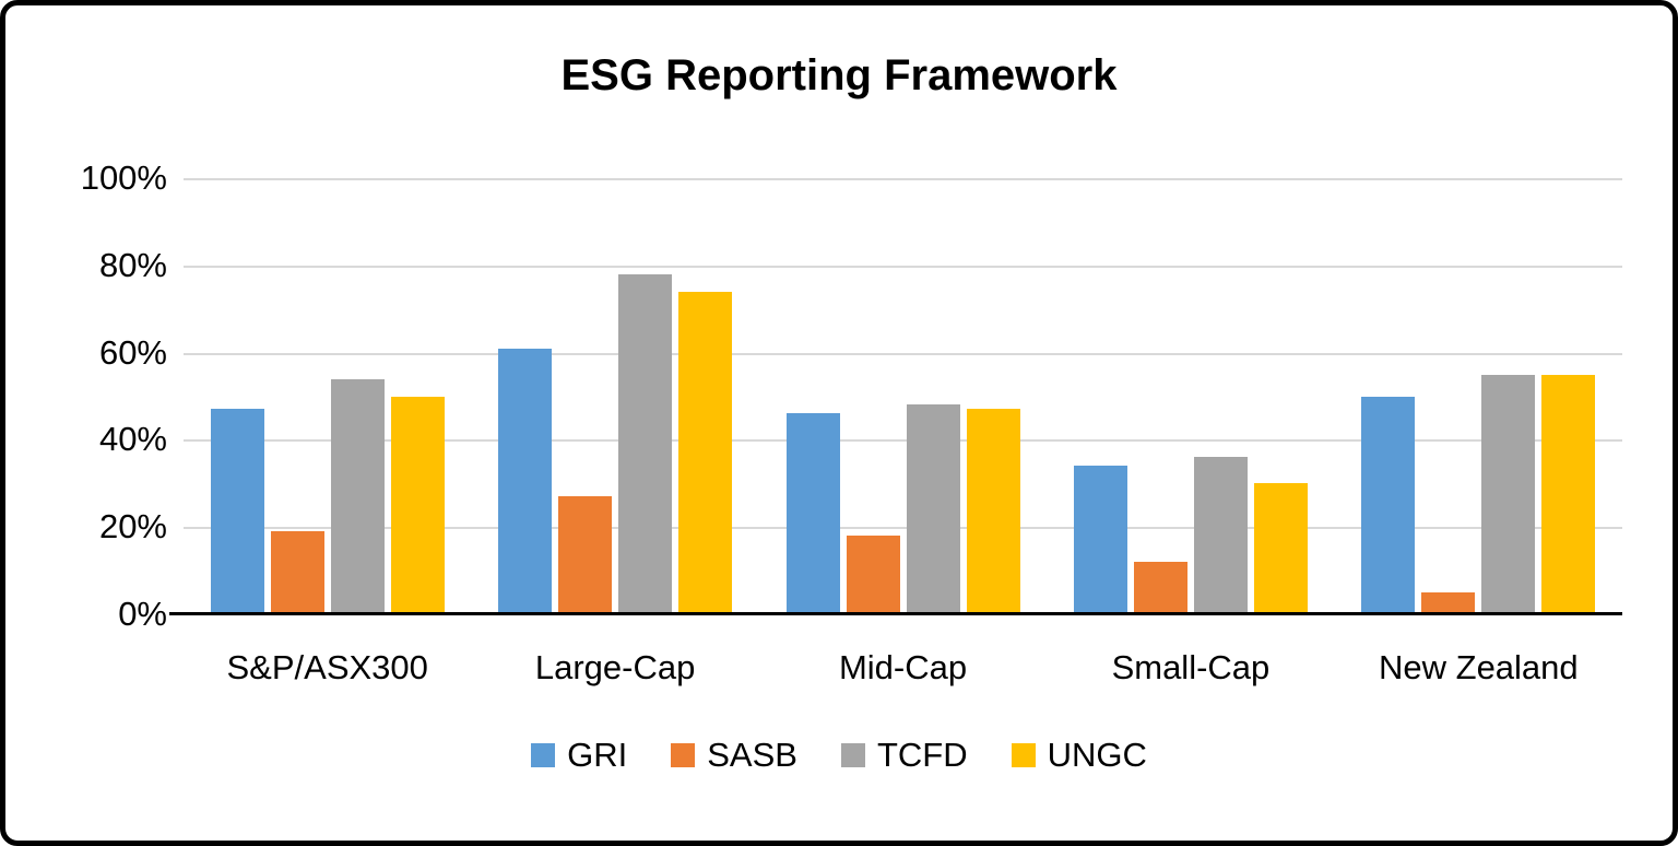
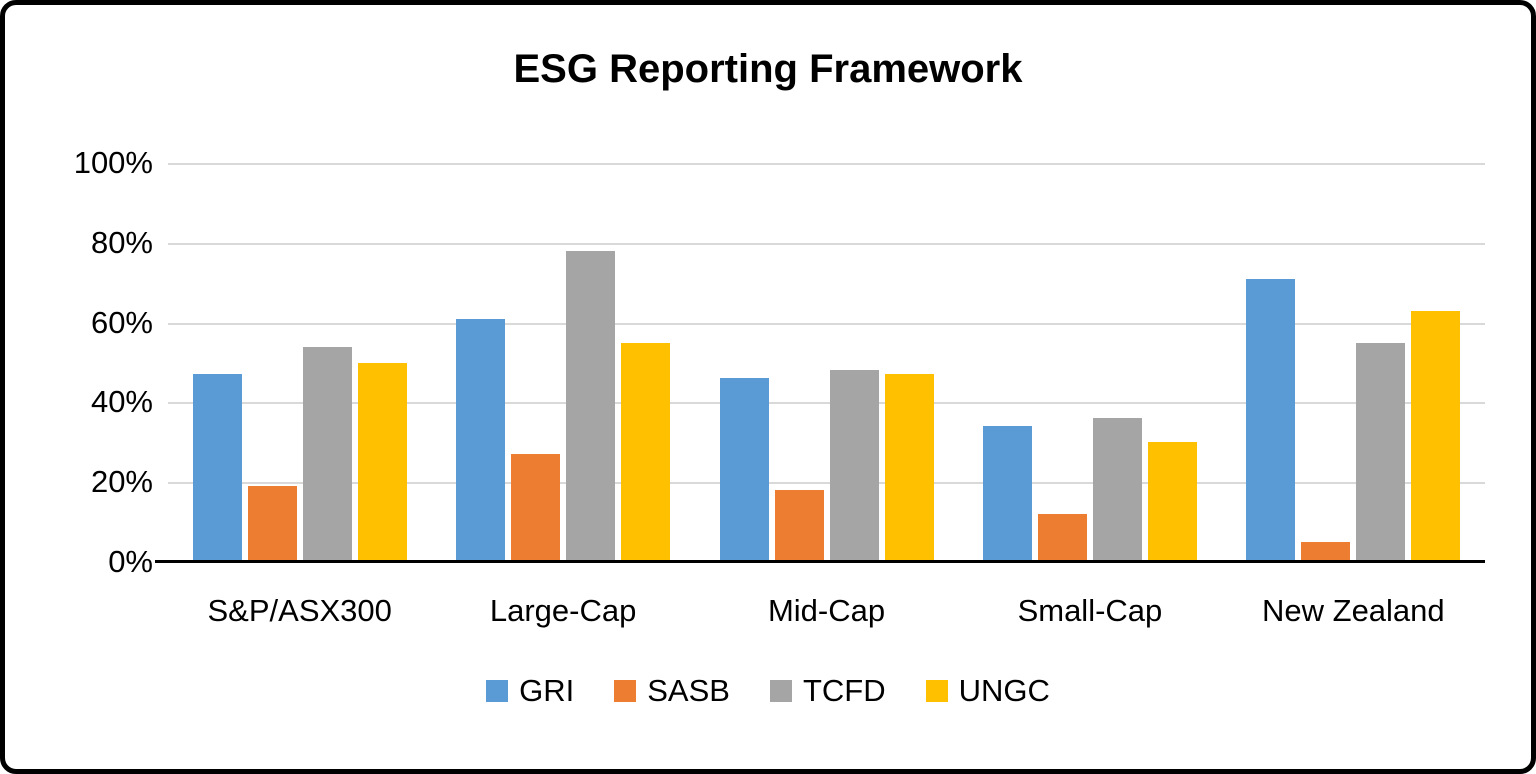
UNGC/Large-Cap: 74% -> 55%
GRI/New Zealand: 50% -> 71%
UNGC/New Zealand: 55% -> 63%
